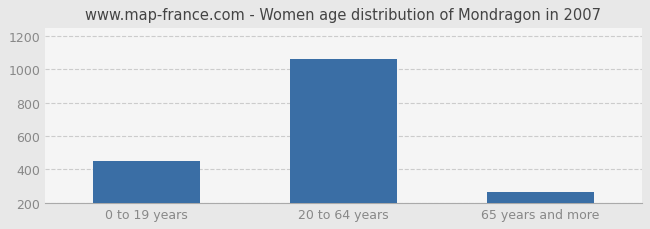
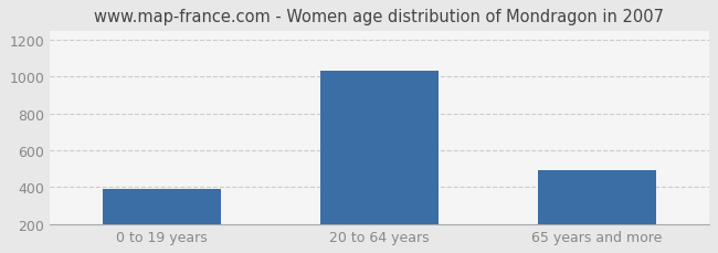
0 to 19 years: 450 -> 390
20 to 64 years: 1060 -> 1030
65 years and more: 260 -> 490
